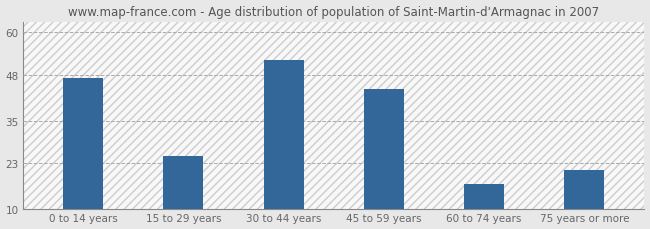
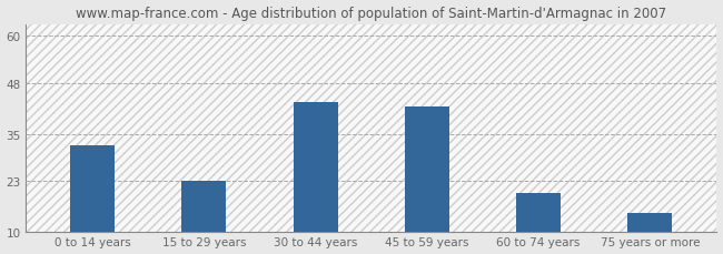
0 to 14 years: 47 -> 32
15 to 29 years: 25 -> 23
30 to 44 years: 52 -> 43
45 to 59 years: 44 -> 42
60 to 74 years: 17 -> 20
75 years or more: 21 -> 15
